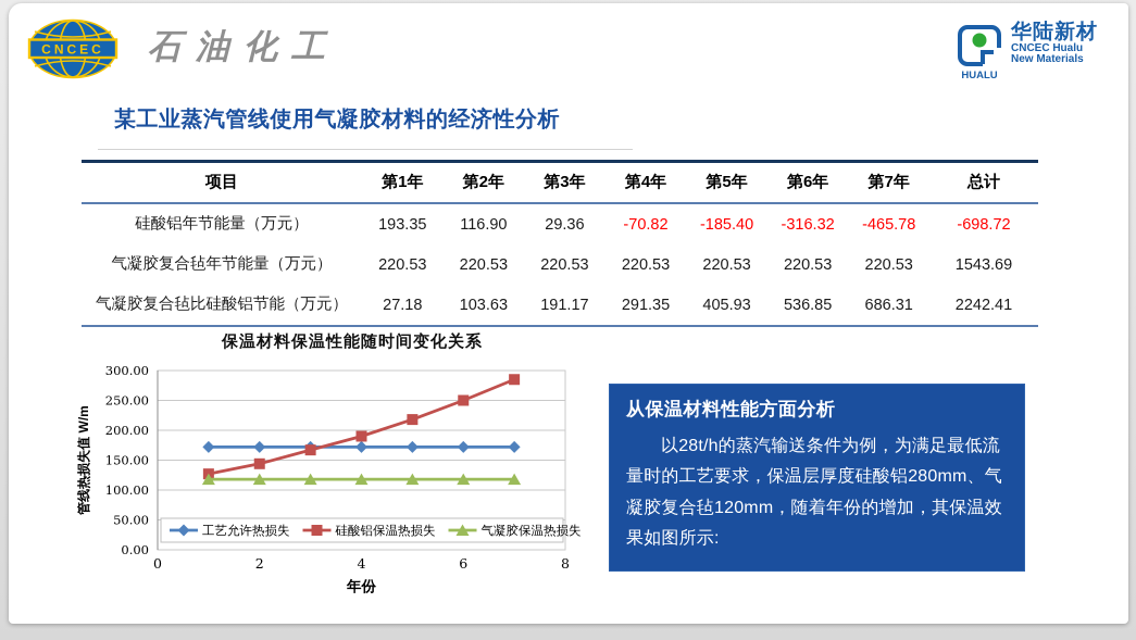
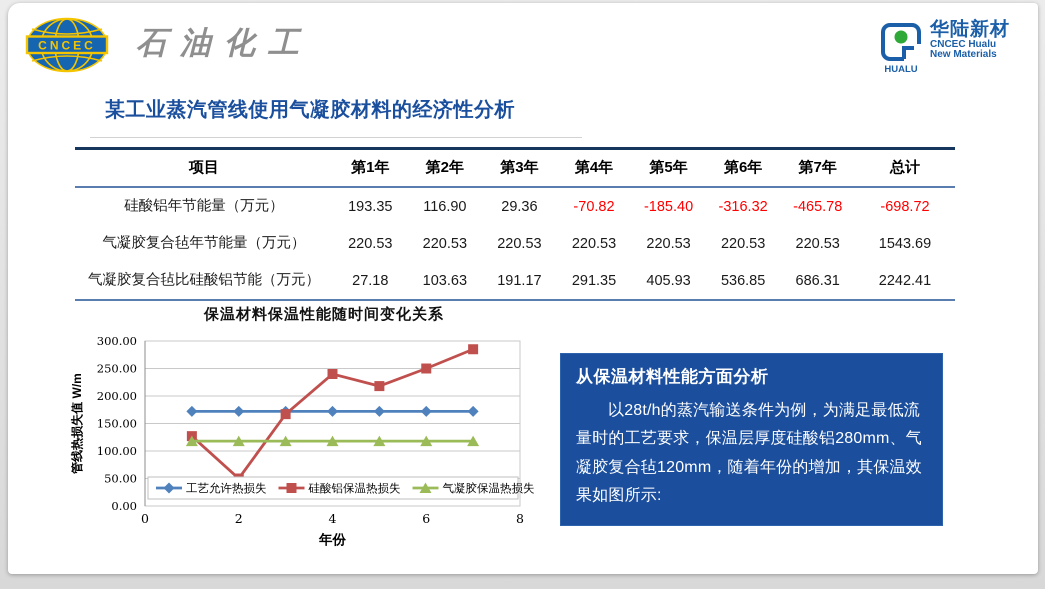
硅酸铝保温热损失/2: 140 -> 50
硅酸铝保温热损失/4: 190 -> 240
